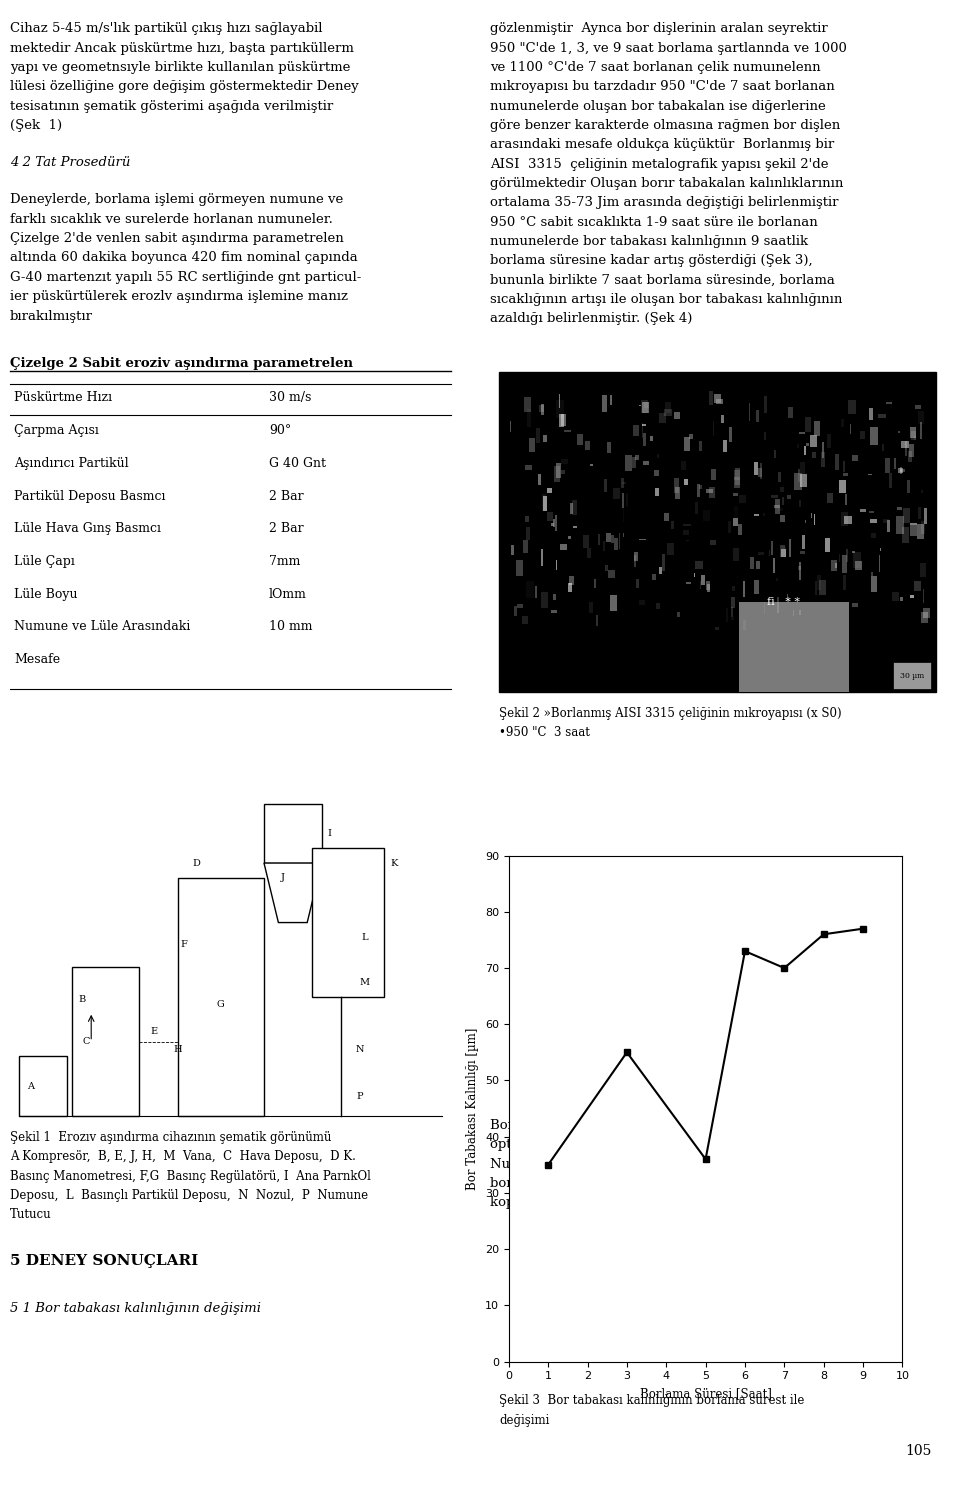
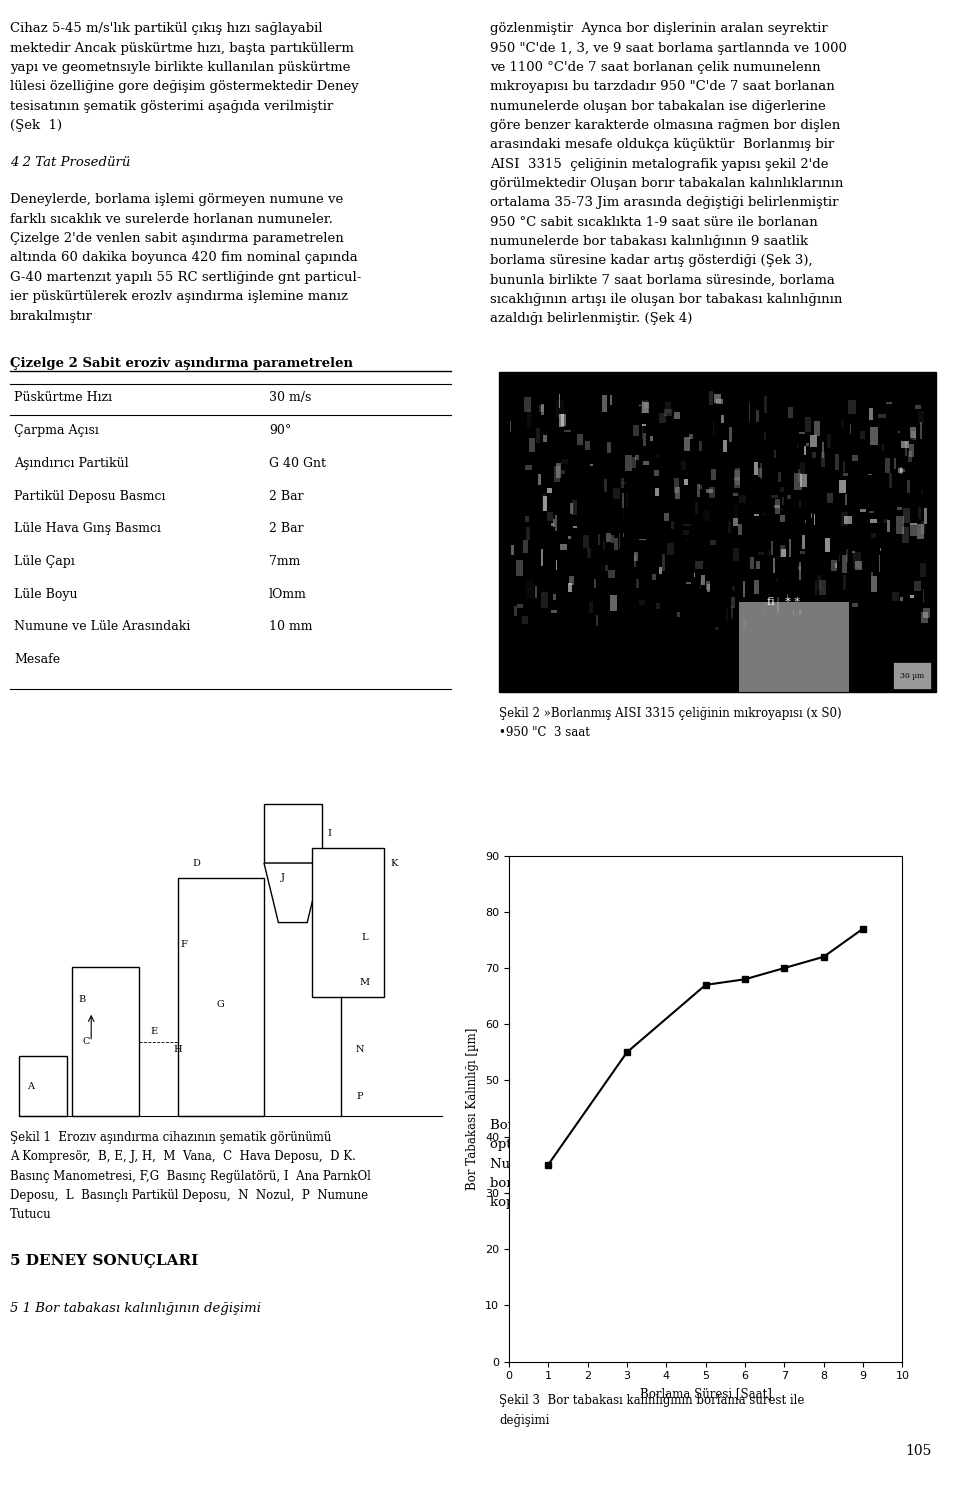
5: 36 -> 67
6: 73 -> 68
8: 76 -> 72
